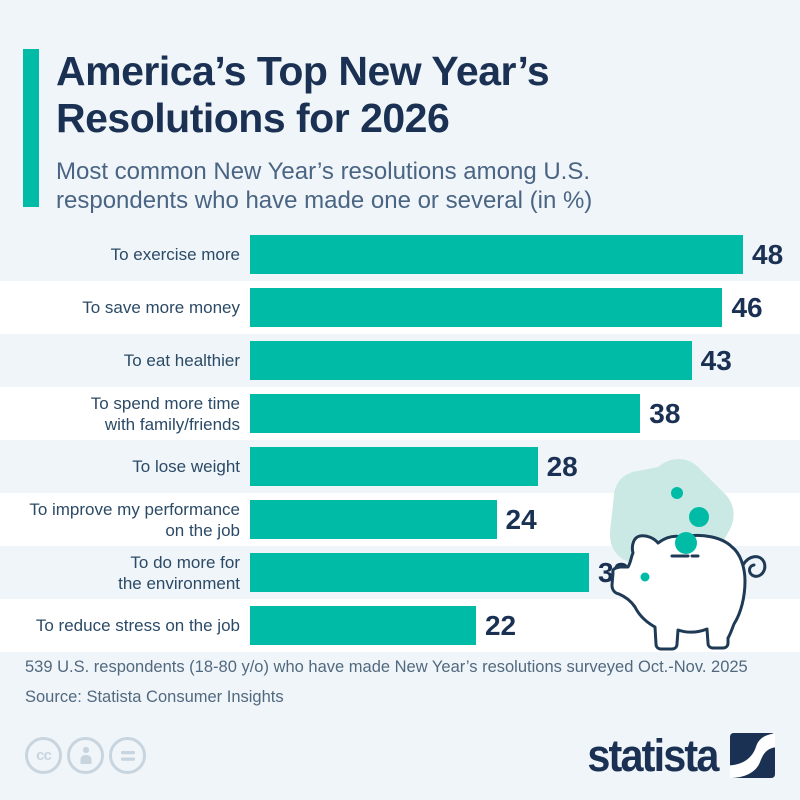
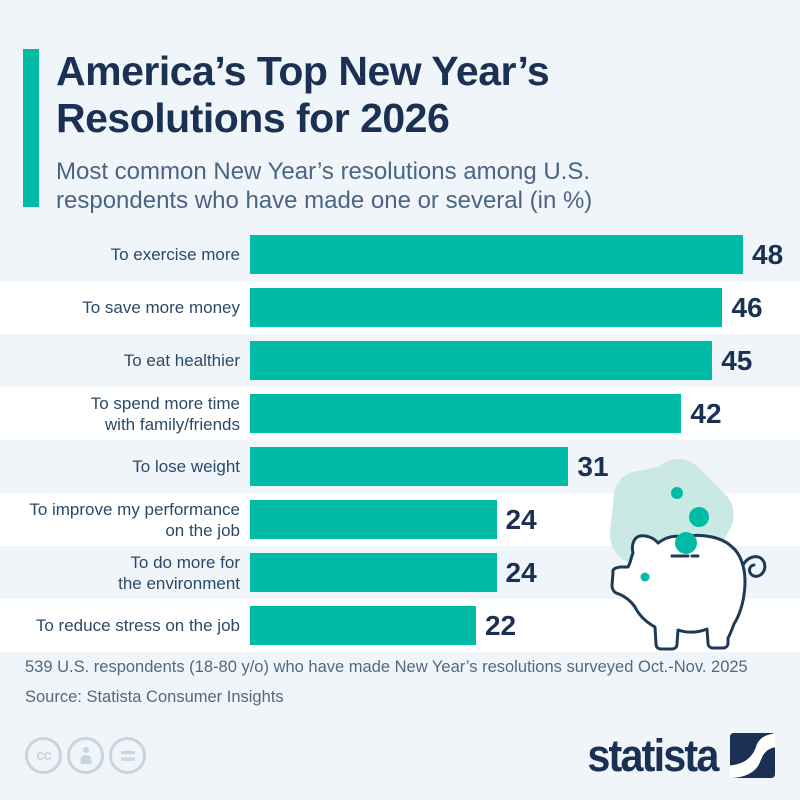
To eat healthier: 43 -> 45
To spend more time with family/friends: 38 -> 42
To lose weight: 28 -> 31
To do more for the environment: 33 -> 24
